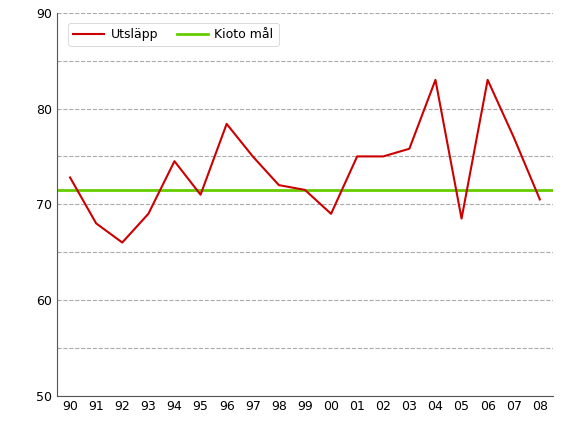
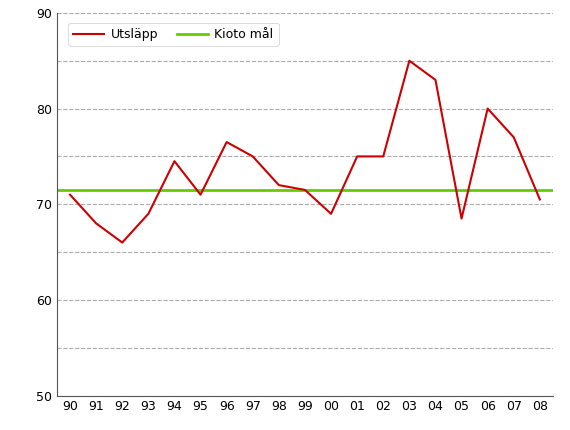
90: 72.8 -> 71.0
96: 78.4 -> 76.5
03: 75.8 -> 85.0
06: 83.0 -> 80.0
